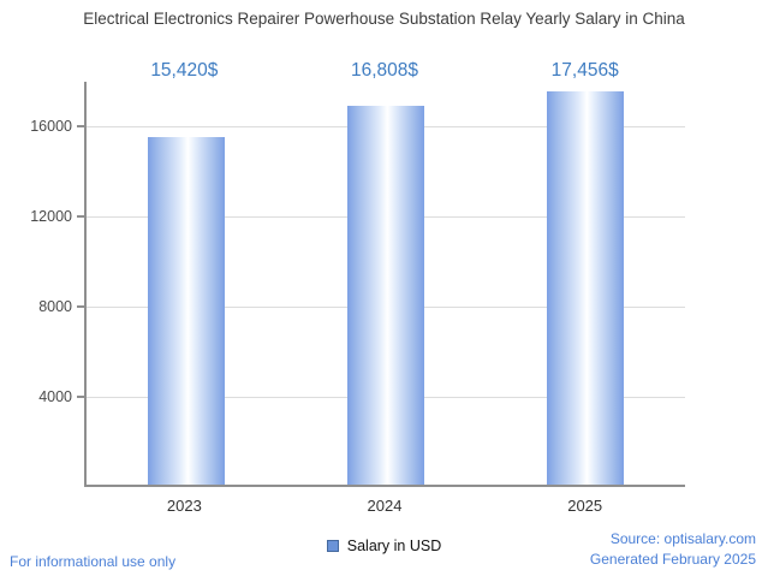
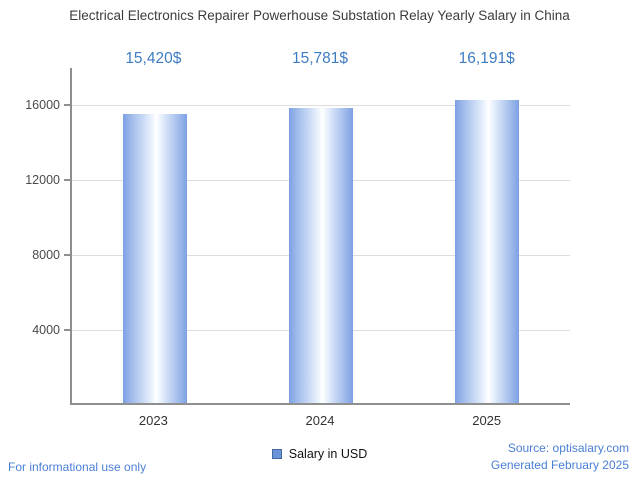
2024: 16,808 -> 15,781
2025: 17,456 -> 16,191
